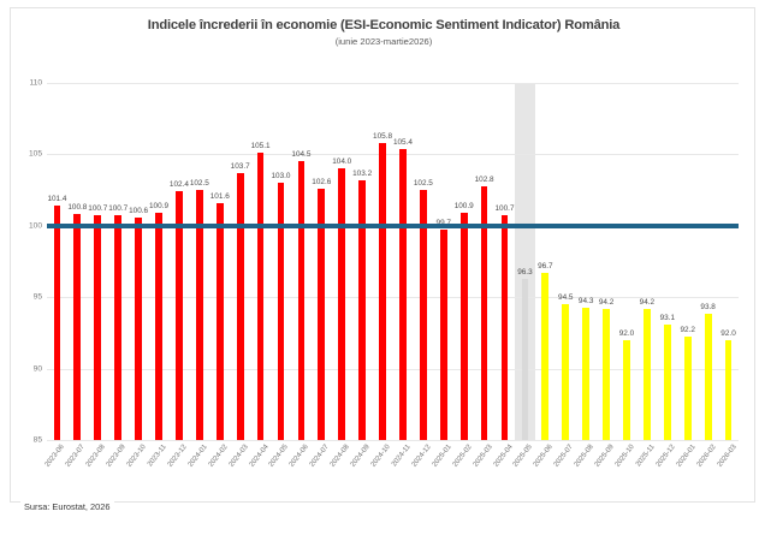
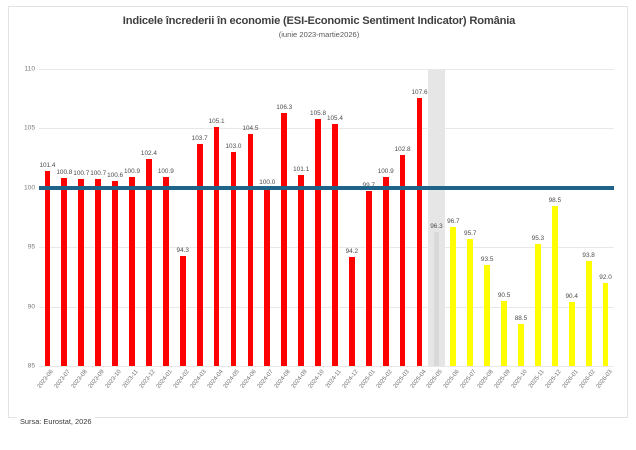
2024-01: 102.5 -> 100.9
2024-02: 101.6 -> 94.3
2024-07: 102.6 -> 100.0
2024-08: 104.0 -> 106.3
2024-09: 103.2 -> 101.1
2024-12: 102.5 -> 94.2
2025-04: 100.7 -> 107.6
2025-07: 94.5 -> 95.7
2025-08: 94.3 -> 93.5
2025-09: 94.2 -> 90.5
2025-10: 92.0 -> 88.5
2025-11: 94.2 -> 95.3
2025-12: 93.1 -> 98.5
2026-01: 92.2 -> 90.4
